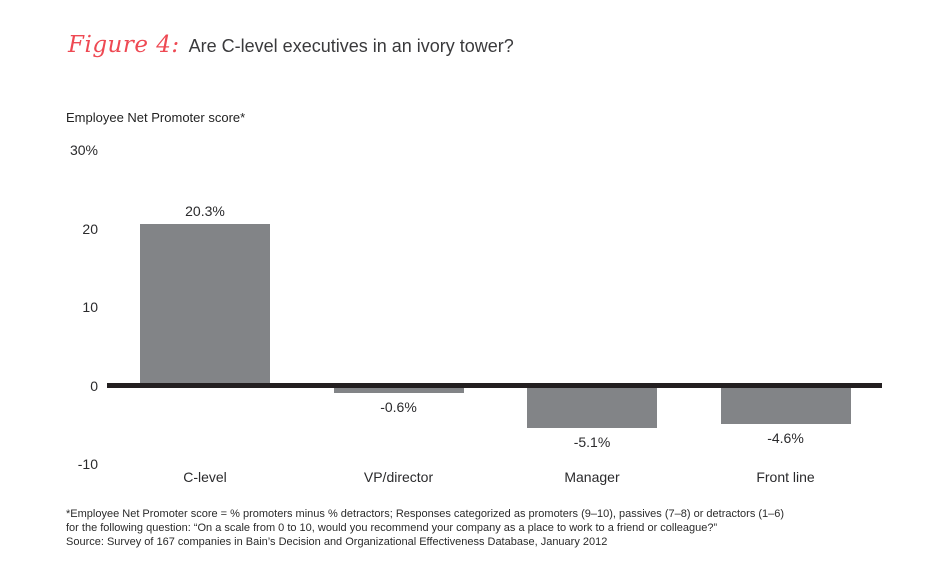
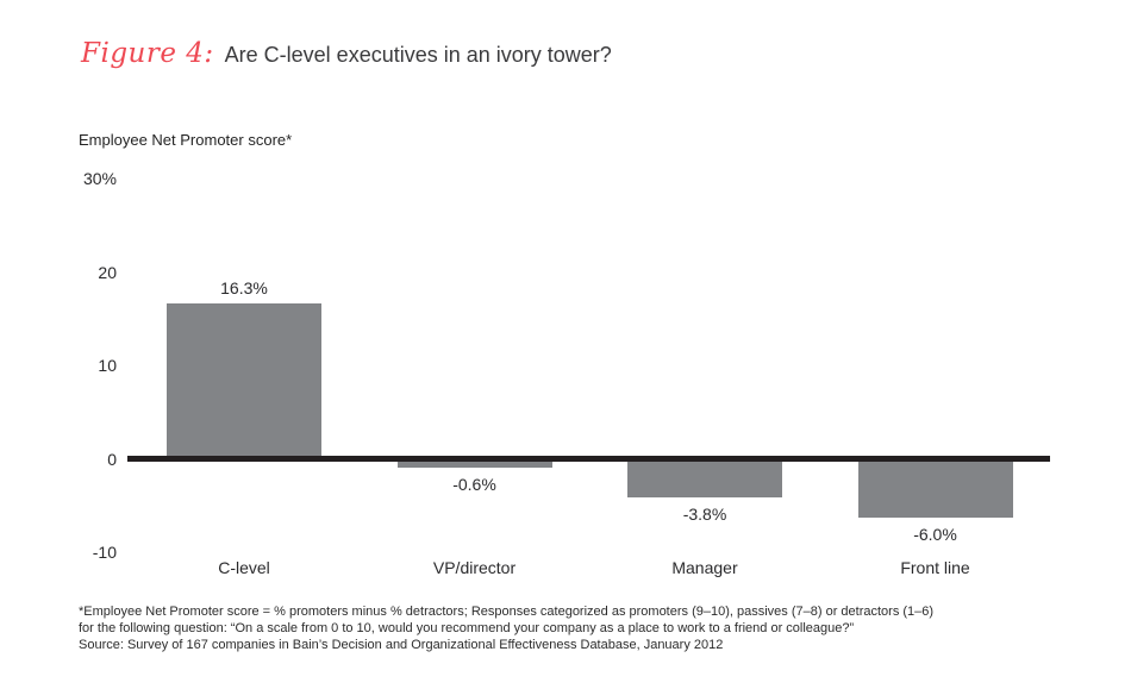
C-level: 20.3% -> 16.3%
Manager: -5.1% -> -3.8%
Front line: -4.6% -> -6.0%
